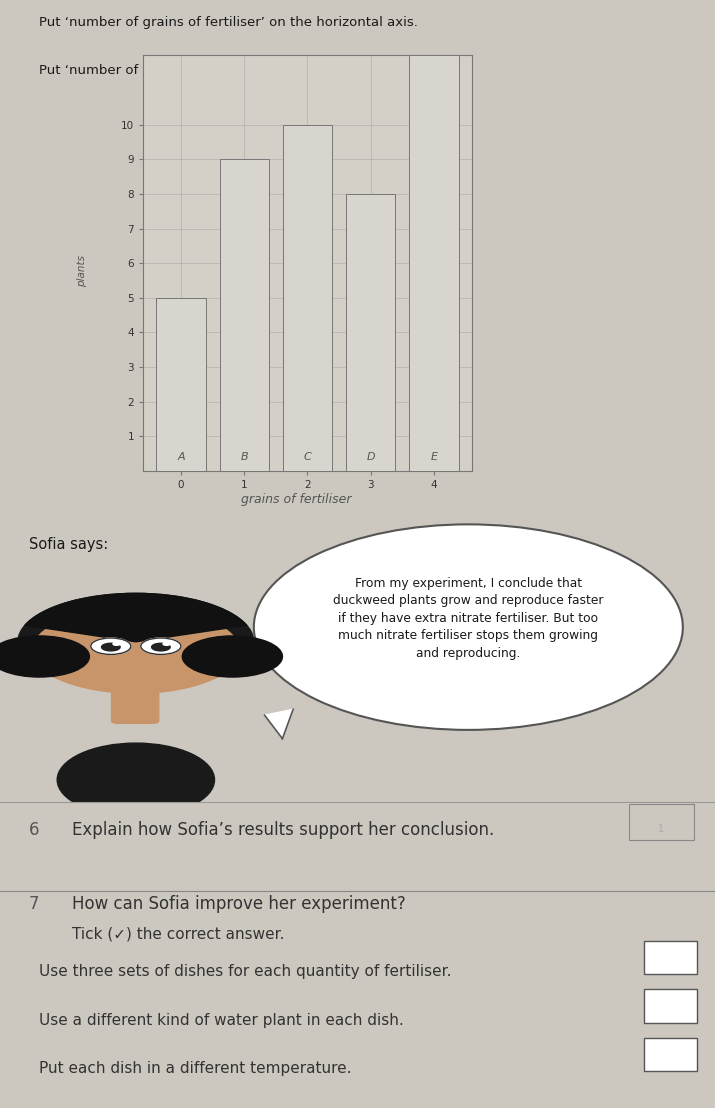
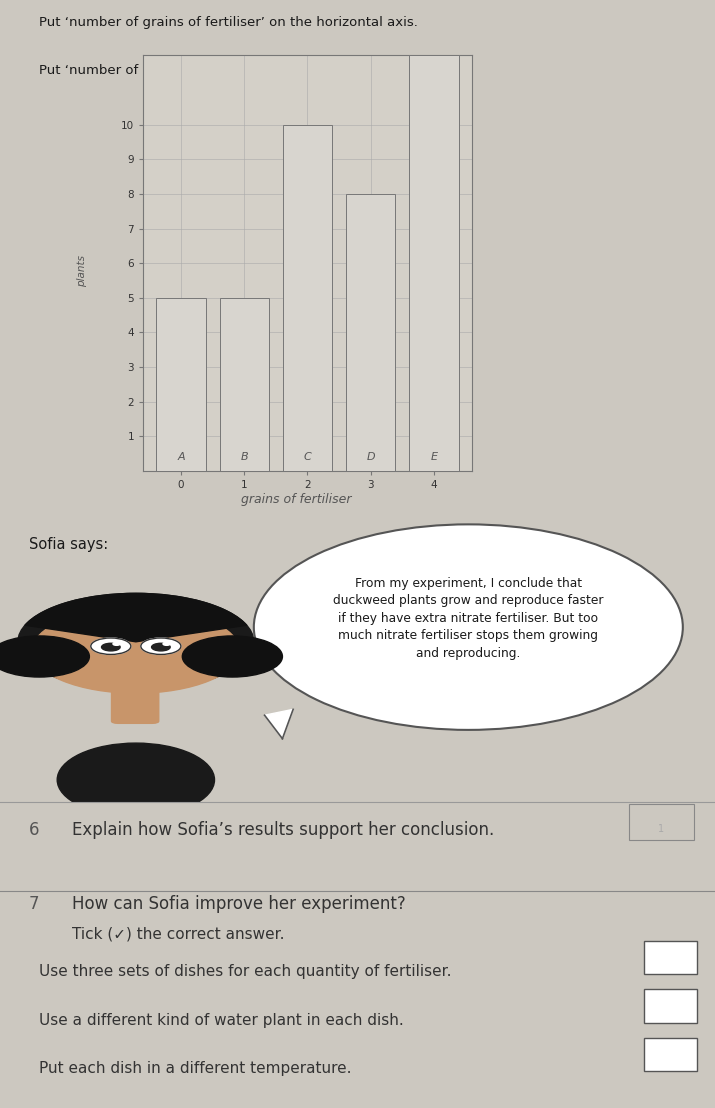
1: 9 -> 5
